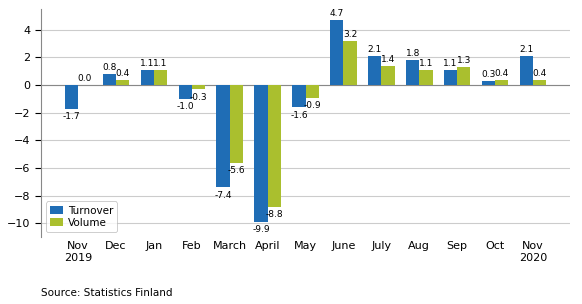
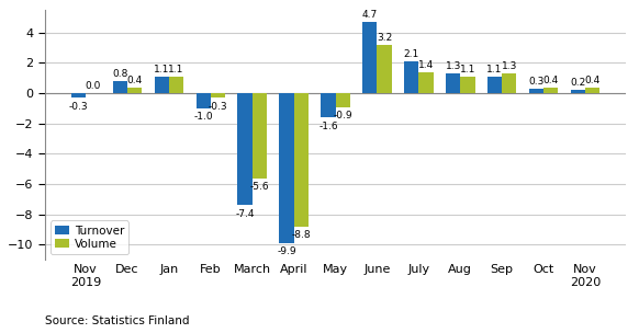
Turnover/Nov 2019: -1.7 -> -0.3
Turnover/Aug: 1.8 -> 1.3
Turnover/Nov 2020: 2.1 -> 0.2
